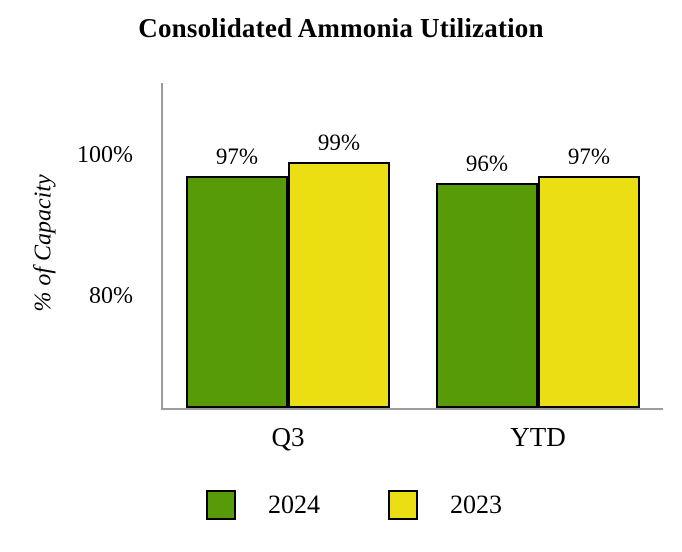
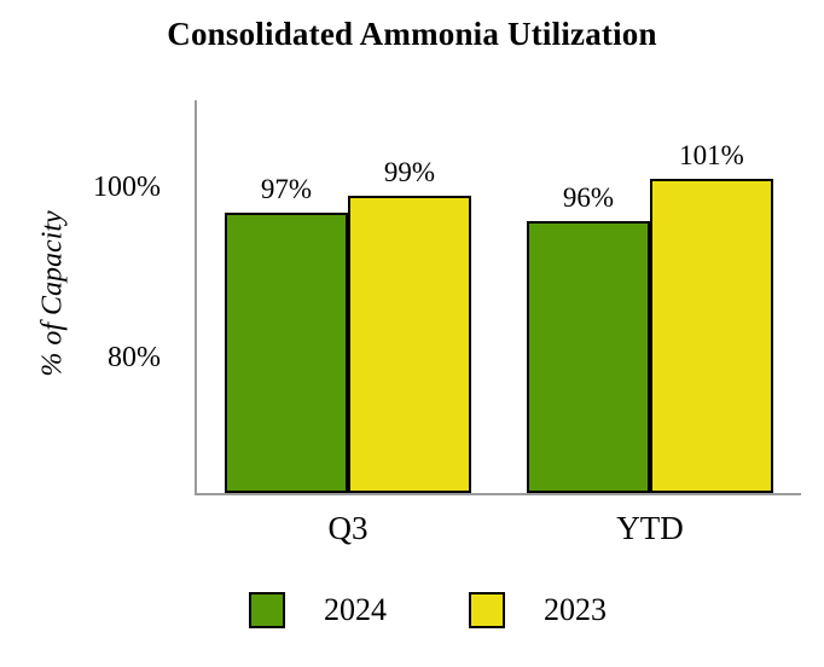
2023/YTD: 97% -> 101%
